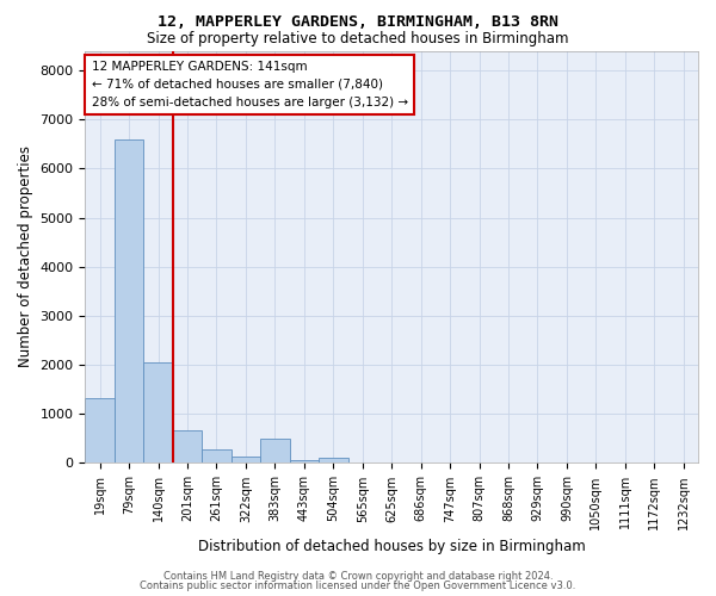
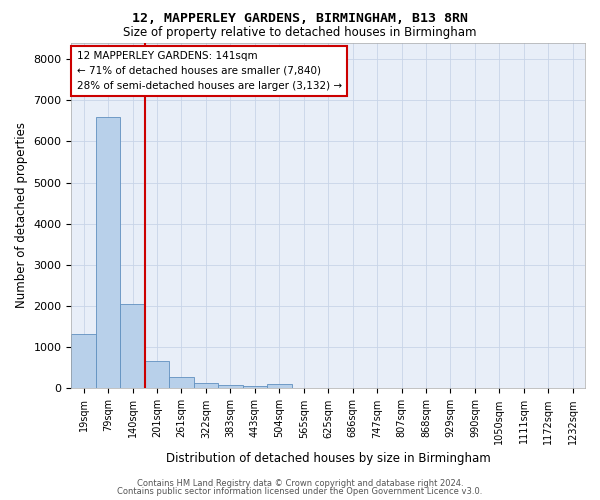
383sqm: 500 -> 90
